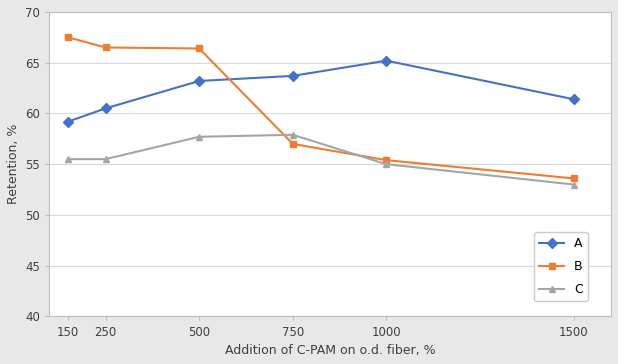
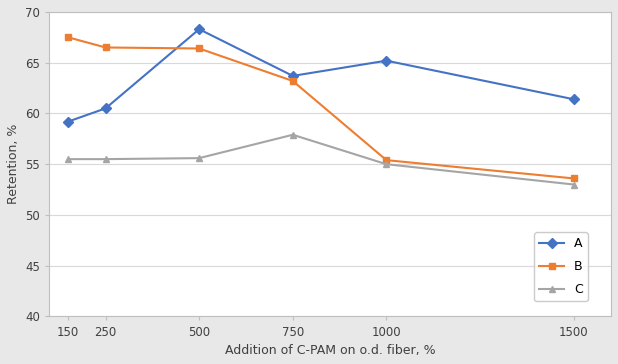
A/500: 63.2 -> 68.3
C/500: 57.7 -> 55.6
B/750: 57.0 -> 63.2
